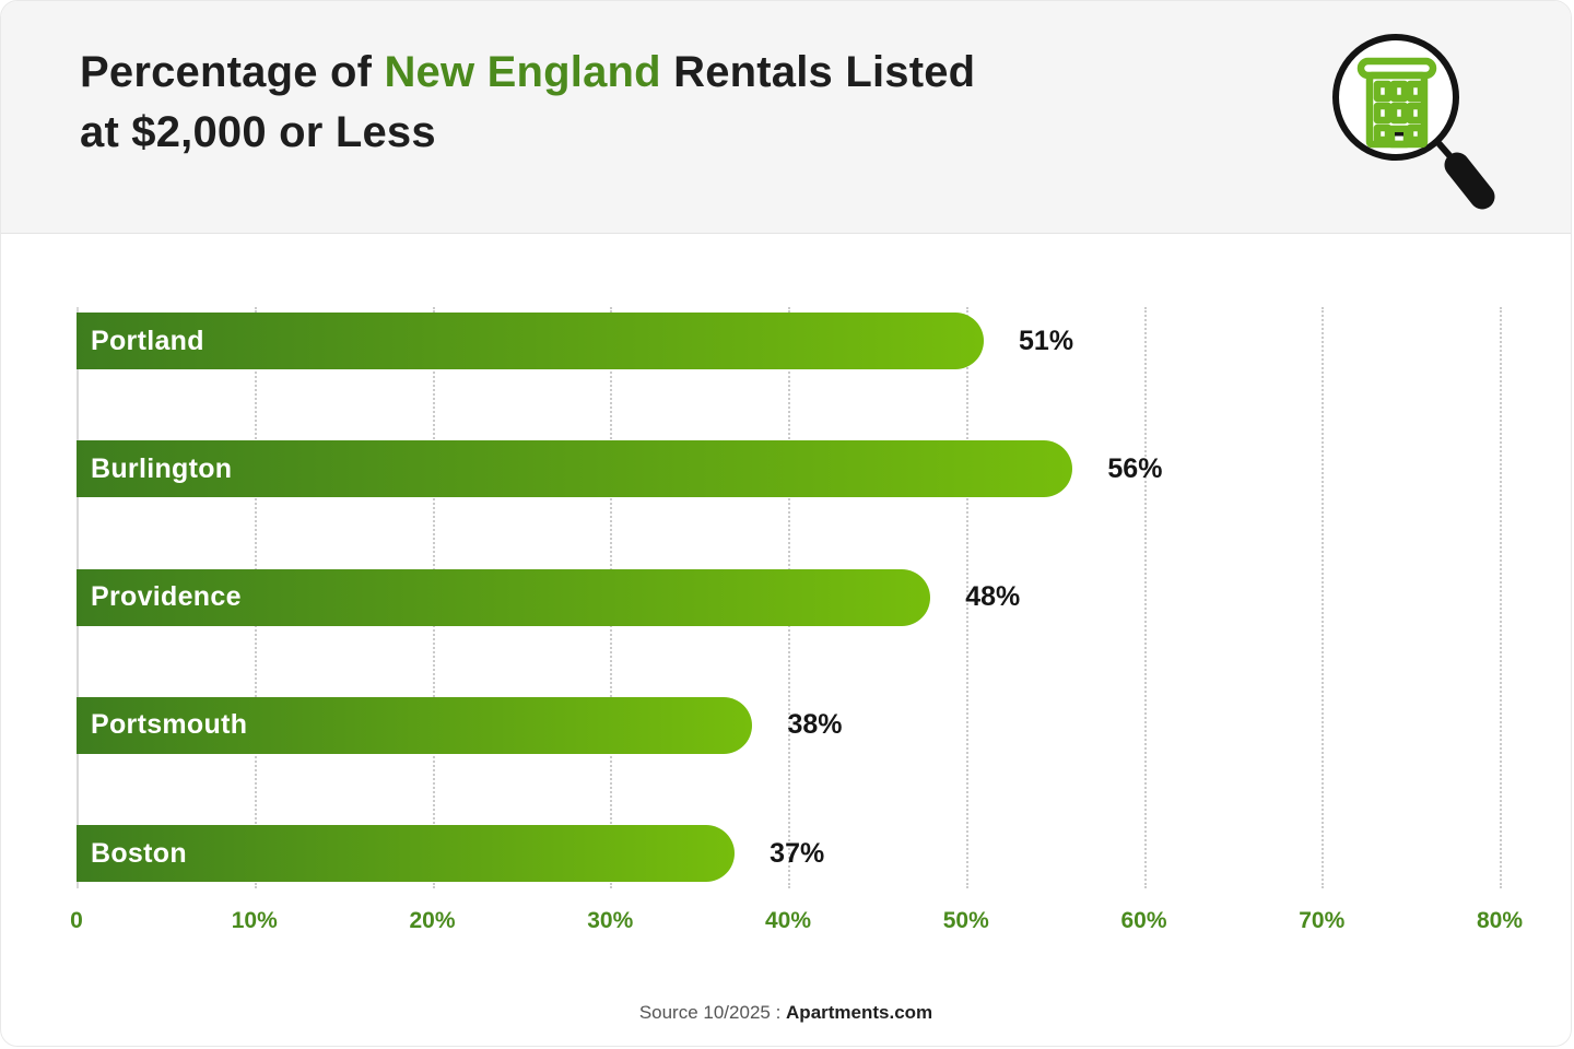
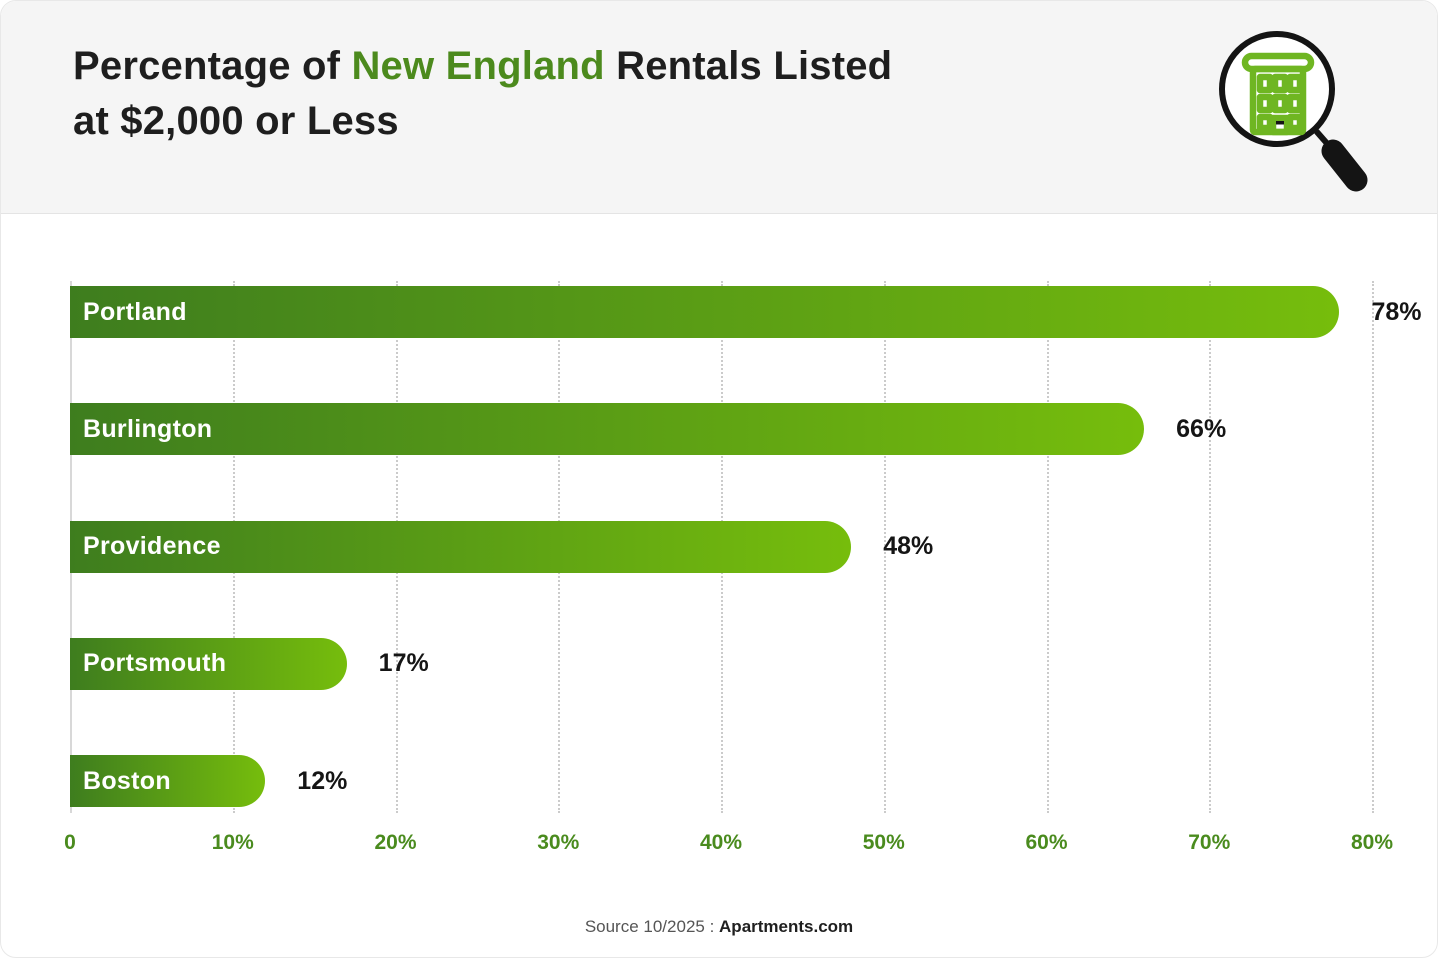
Portland: 51% -> 78%
Burlington: 56% -> 66%
Portsmouth: 38% -> 17%
Boston: 37% -> 12%
